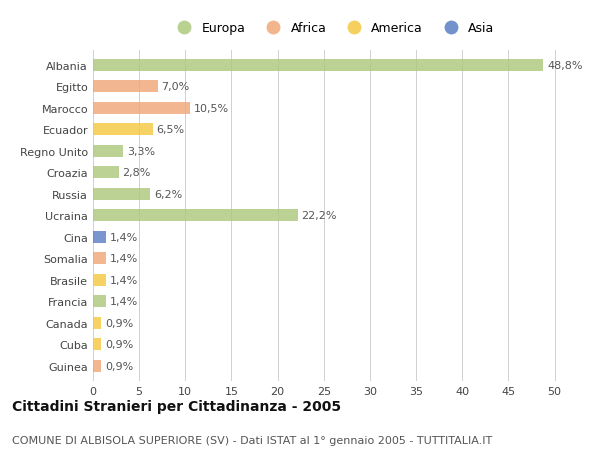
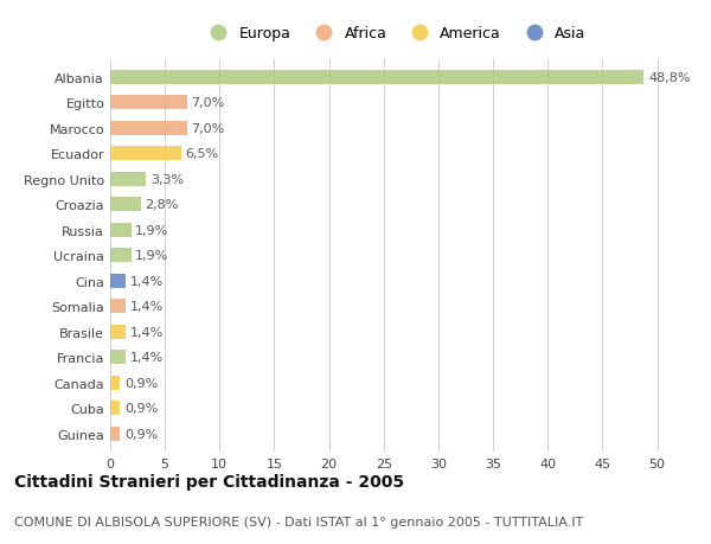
Marocco: 10,5% -> 7,0%
Russia: 6,2% -> 1,9%
Ucraina: 22,2% -> 1,9%
